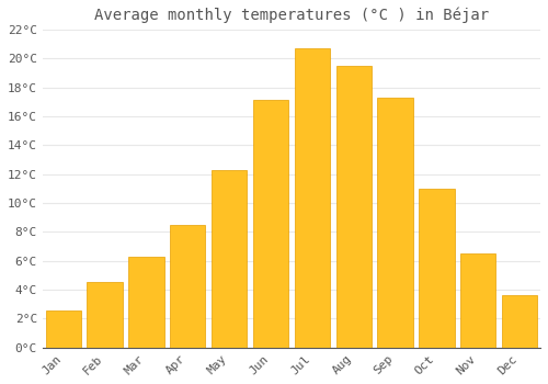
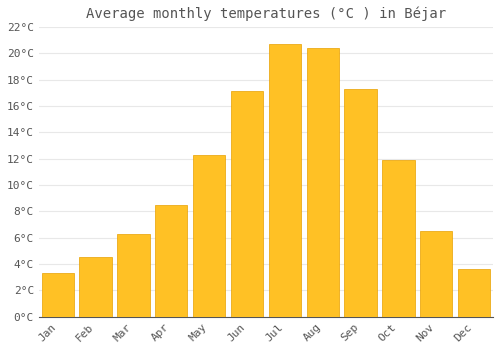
Jan: 2.6°C -> 3.3°C
Aug: 19.5°C -> 20.4°C
Oct: 11.0°C -> 11.9°C
